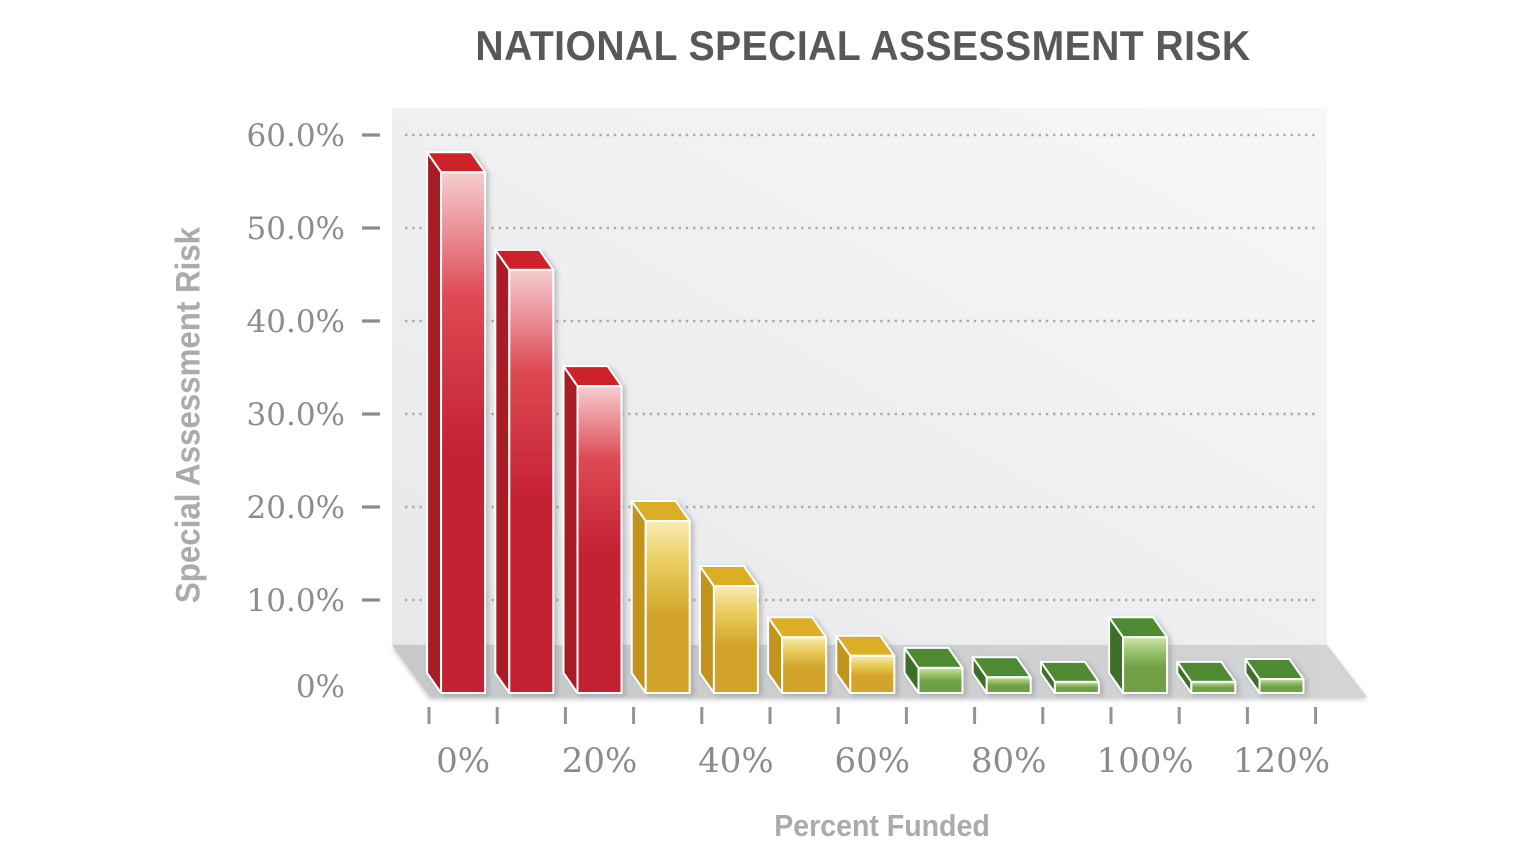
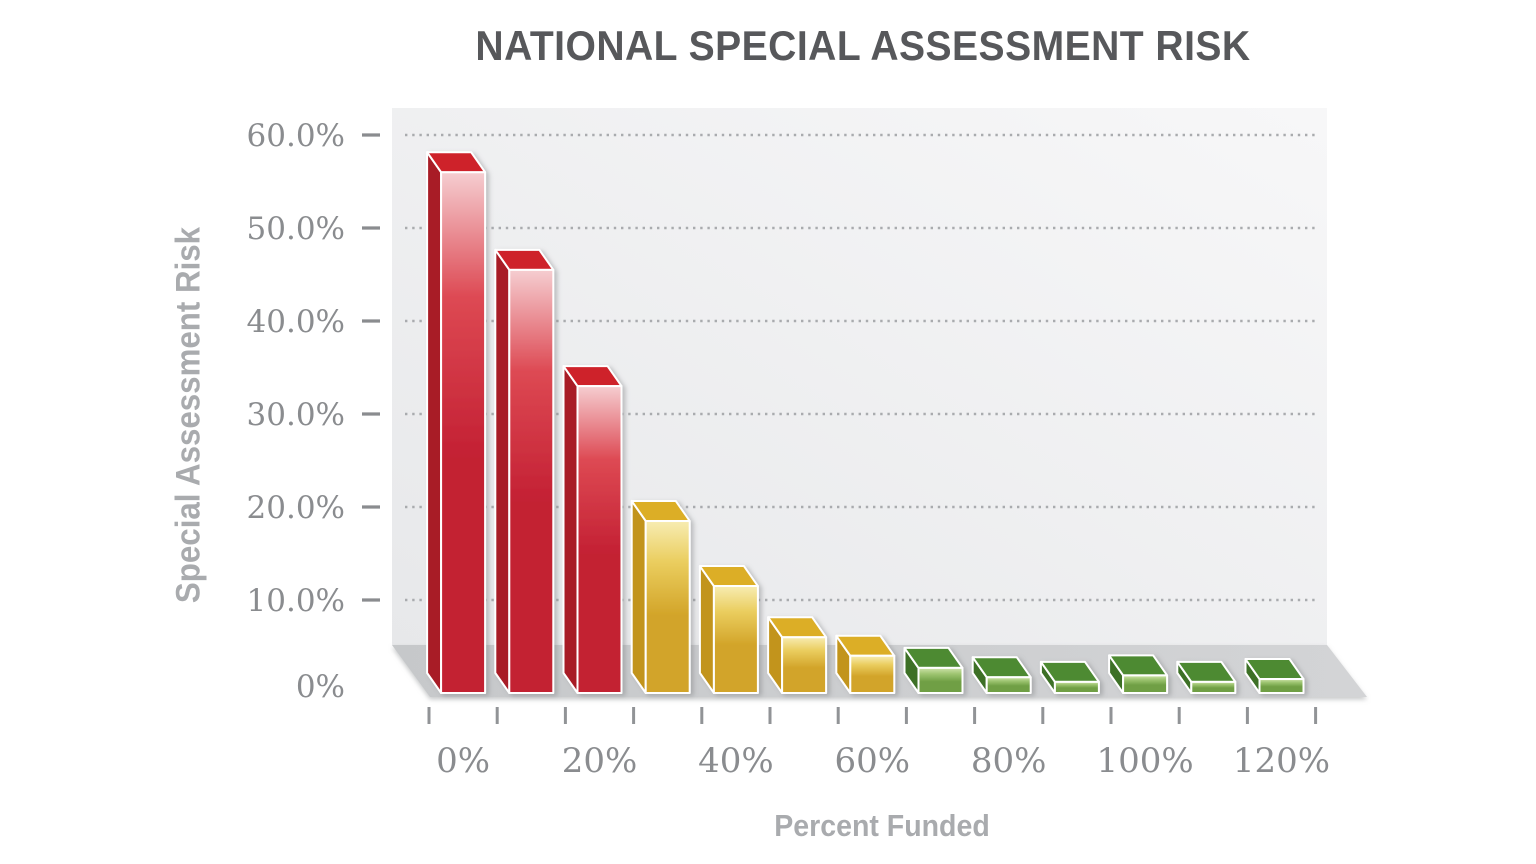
100%: 6% -> 2%
